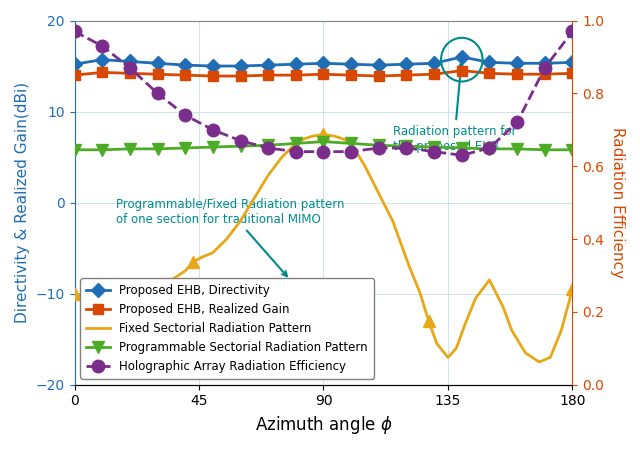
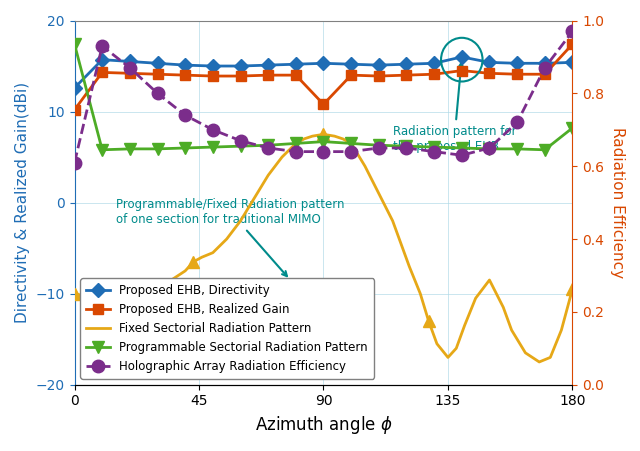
Proposed EHB, Directivity/0: 15.2 -> 12.6
Proposed EHB, Realized Gain/0: 14.0 -> 10.2
Programmable Sectorial Radiation Pattern/0: 5.8 -> 17.4
Holographic Array Radiation Efficiency/0: 0.97 -> 0.61
Proposed EHB, Realized Gain/90: 14.1 -> 10.8
Proposed EHB, Realized Gain/180: 14.2 -> 17.4
Programmable Sectorial Radiation Pattern/180: 5.8 -> 8.2
